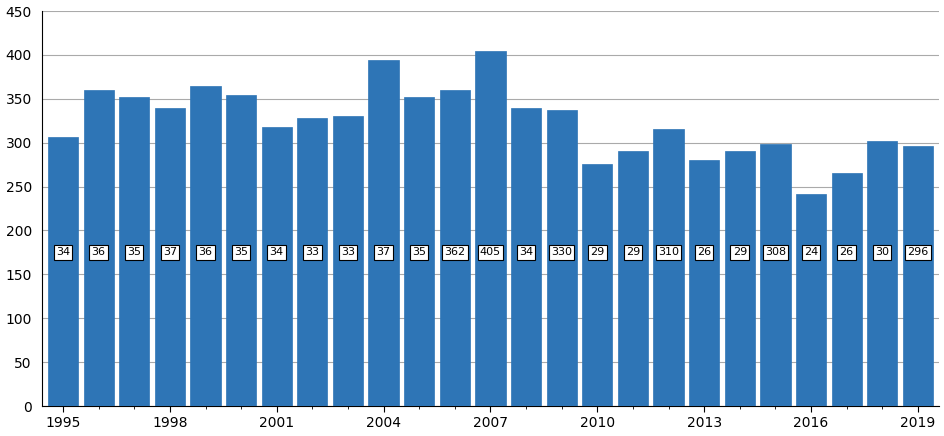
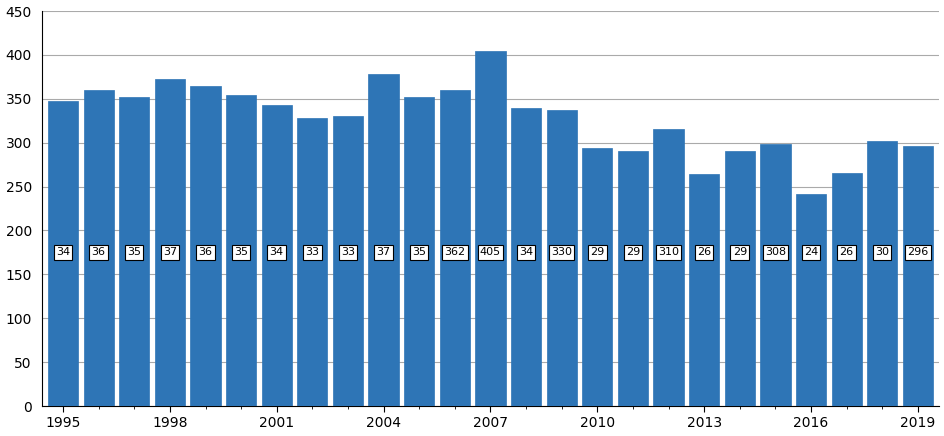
1995: 306 -> 347
1998: 340 -> 373
2001: 318 -> 343
2004: 394 -> 378
2010: 276 -> 294
2013: 280 -> 264
